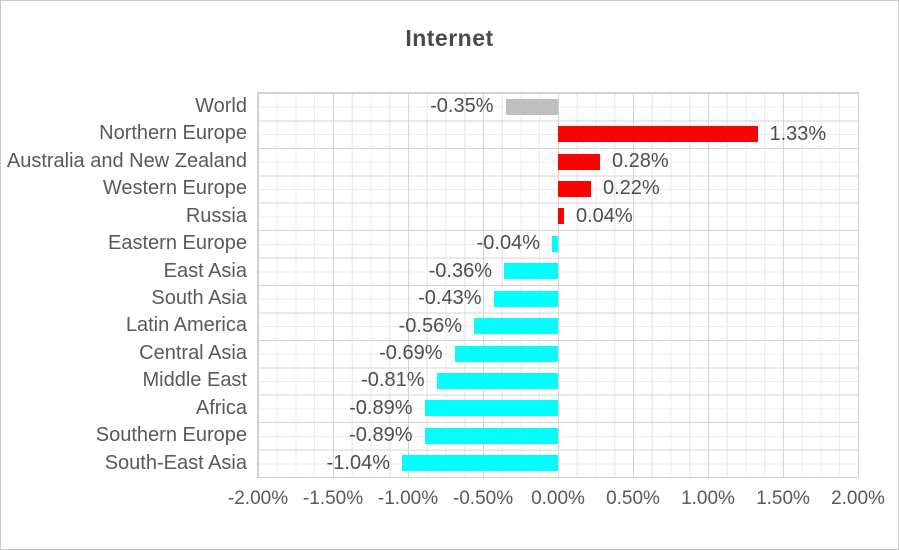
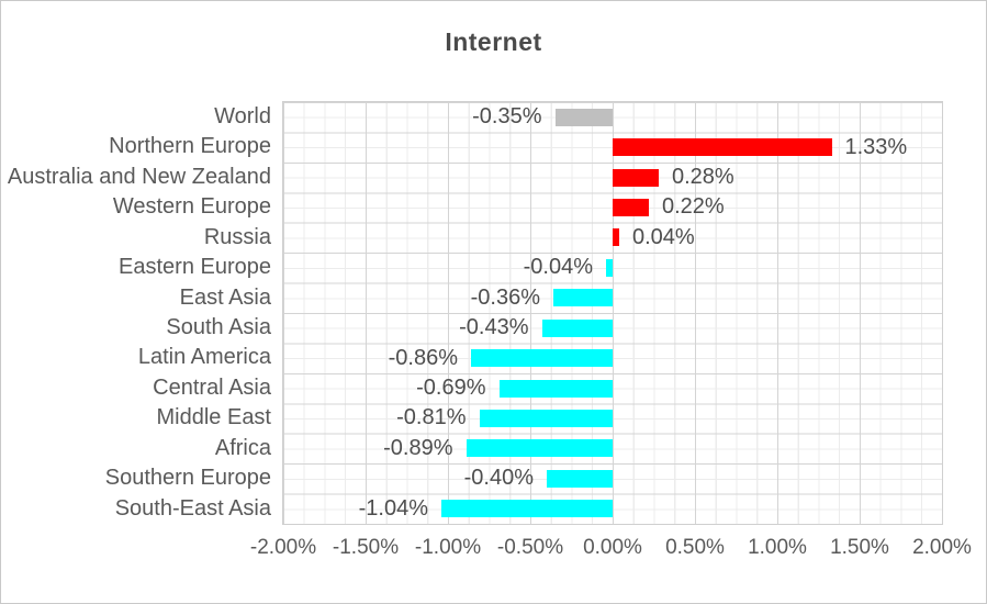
Latin America: -0.56% -> -0.86%
Southern Europe: -0.89% -> -0.40%
